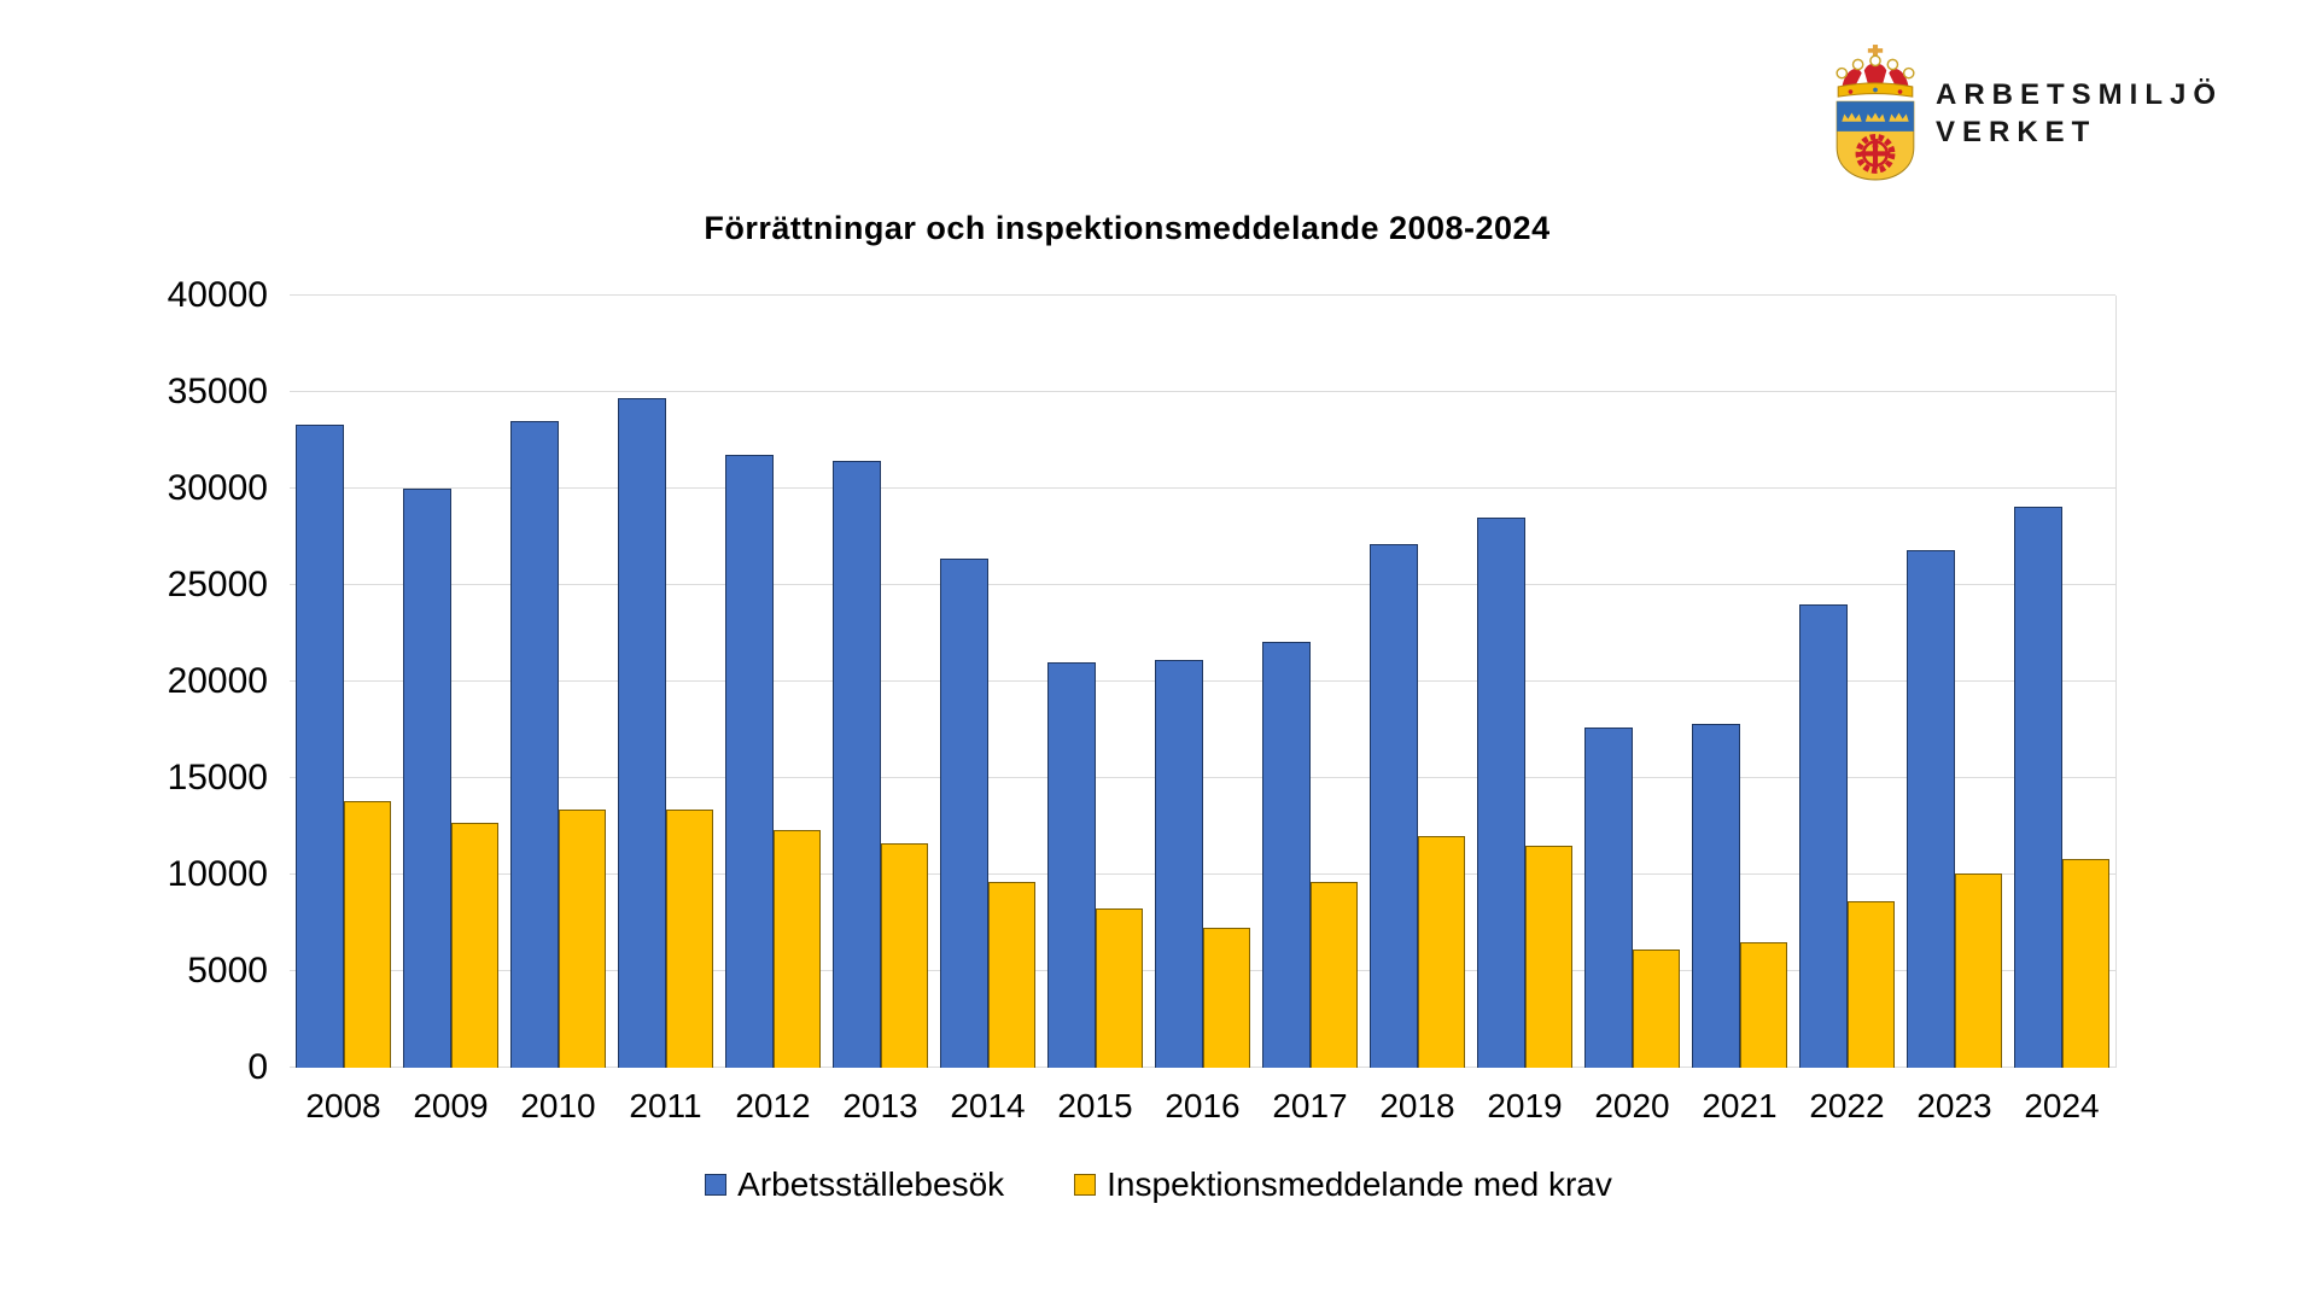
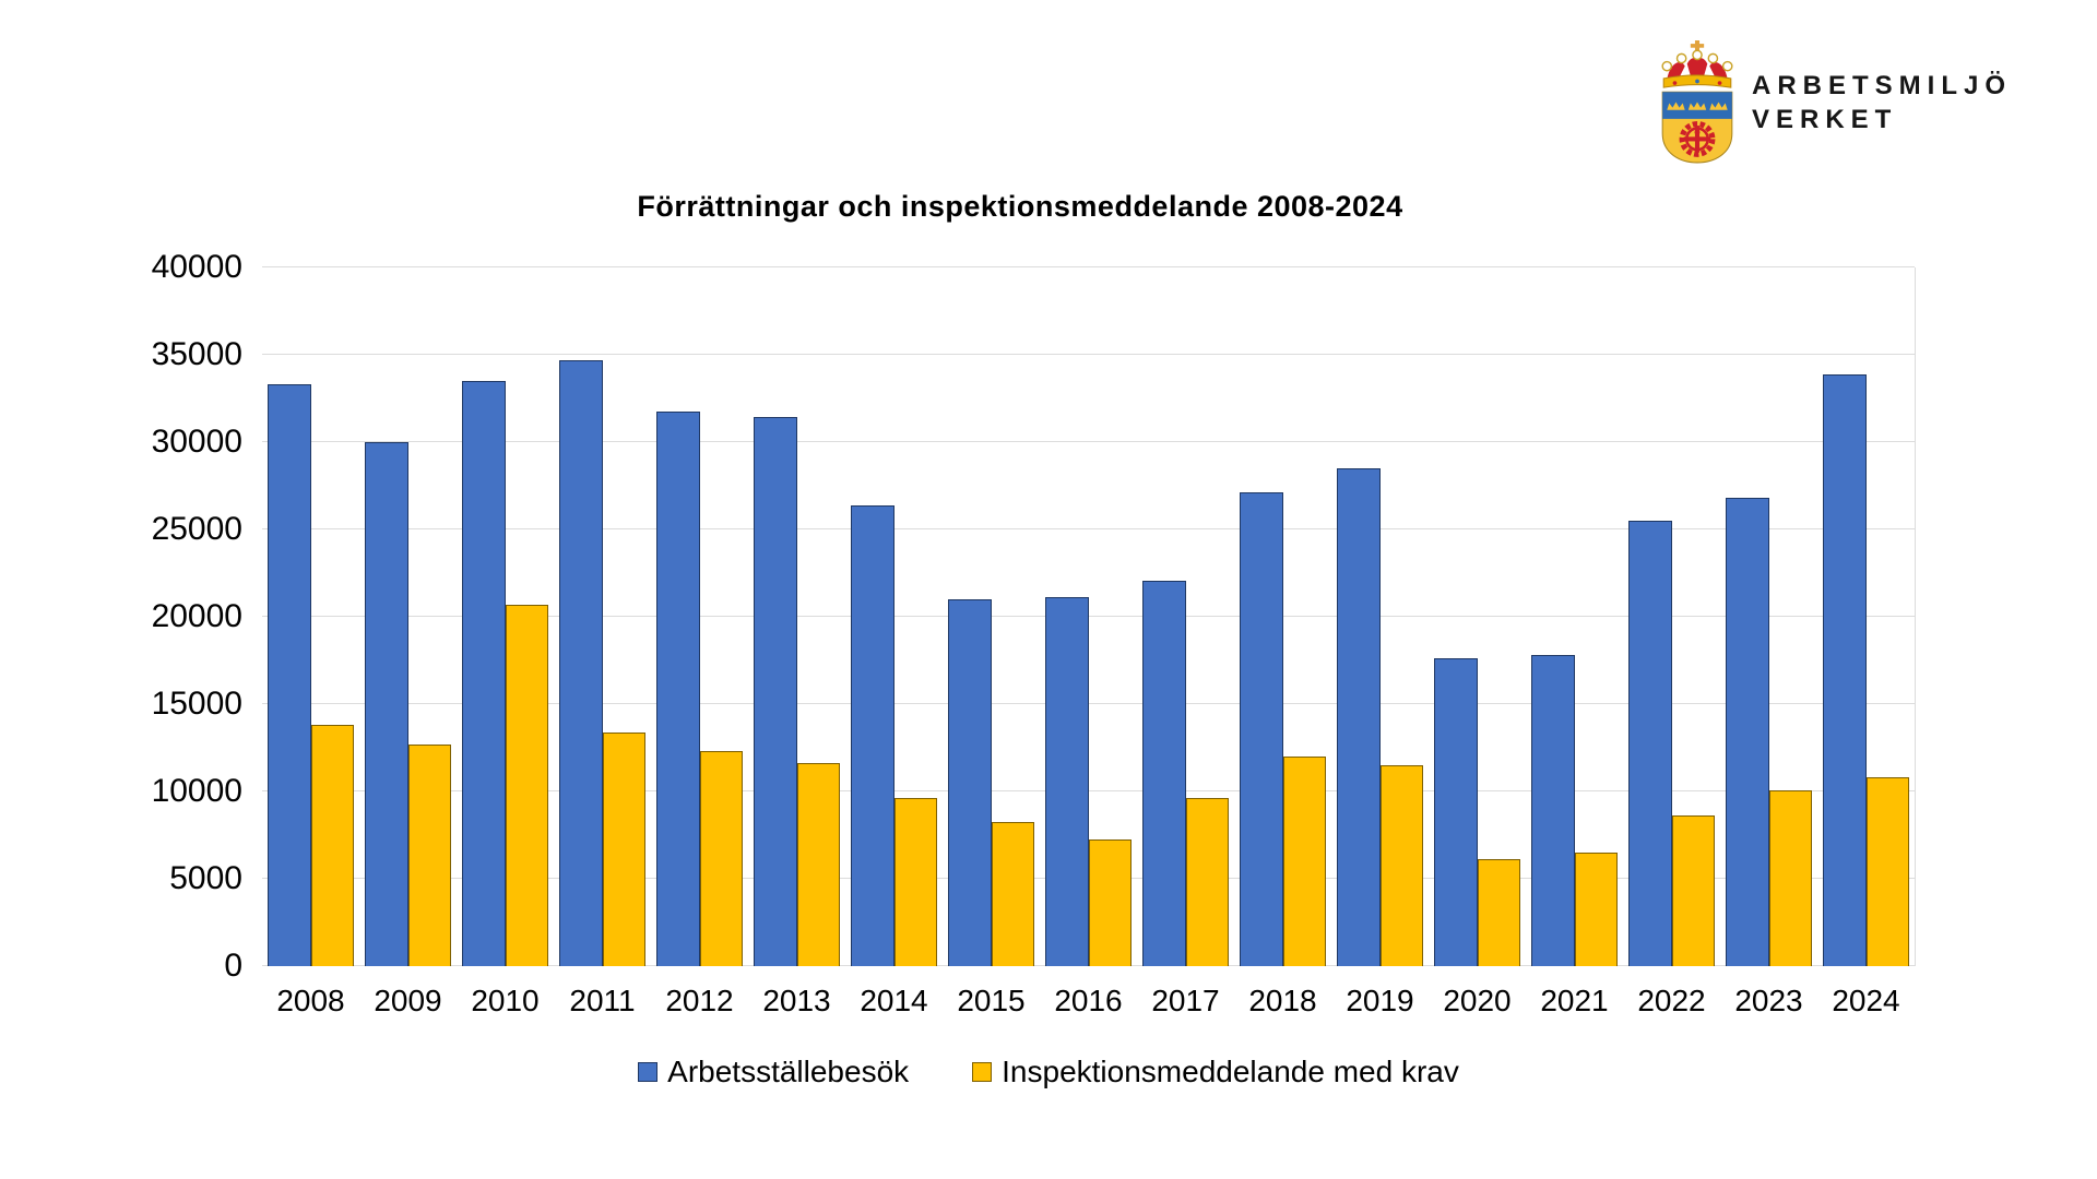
Inspektionsmeddelande med krav/2010: 13400 -> 20700
Arbetsställebesök/2022: 24000 -> 25500
Arbetsställebesök/2024: 29000 -> 33900
